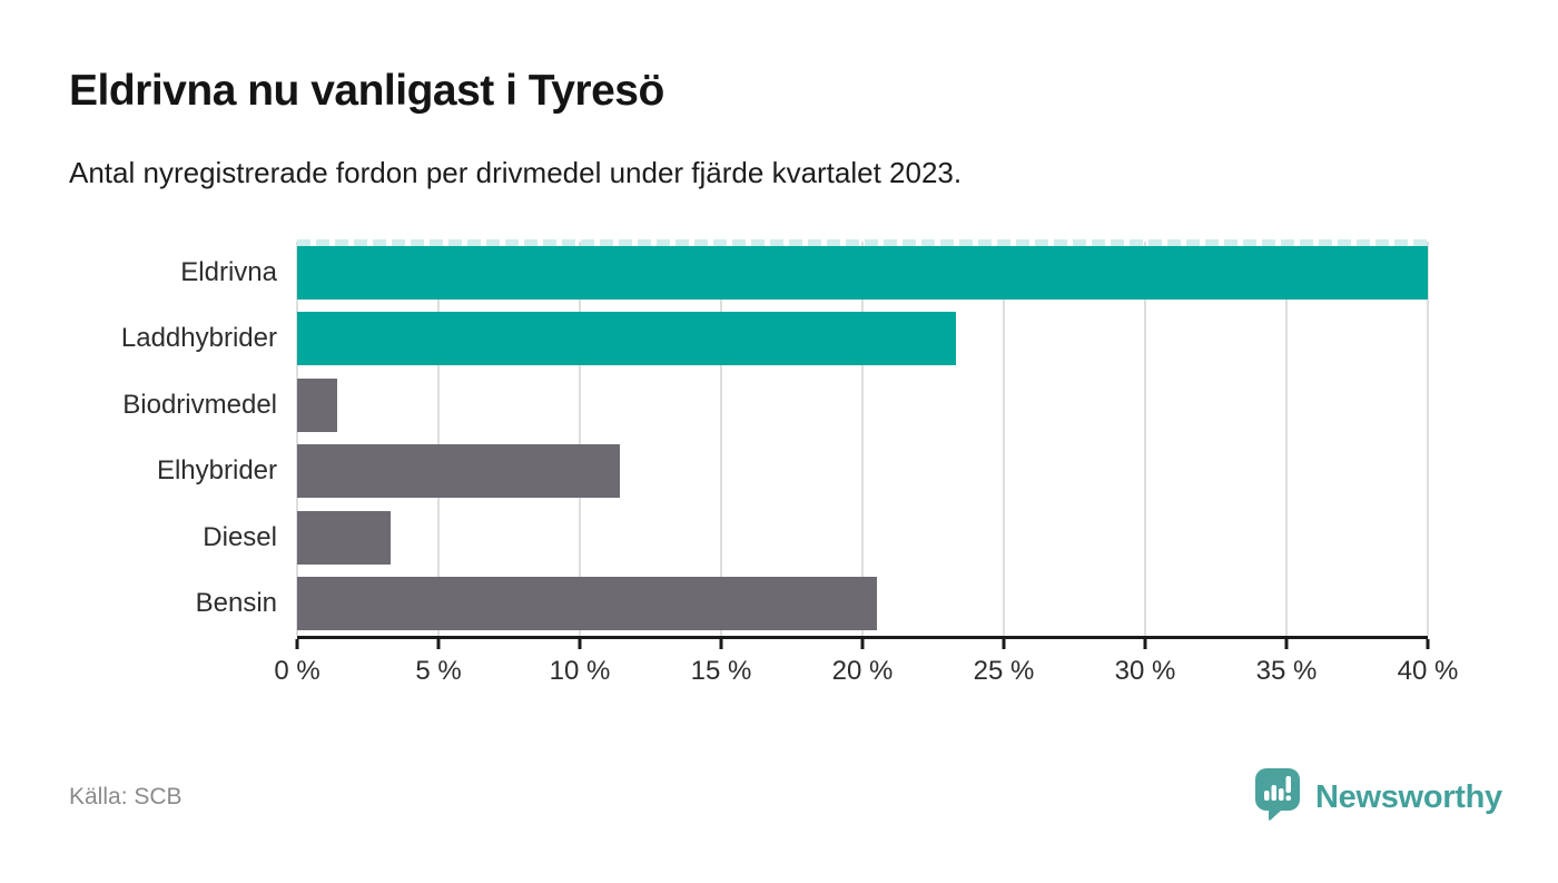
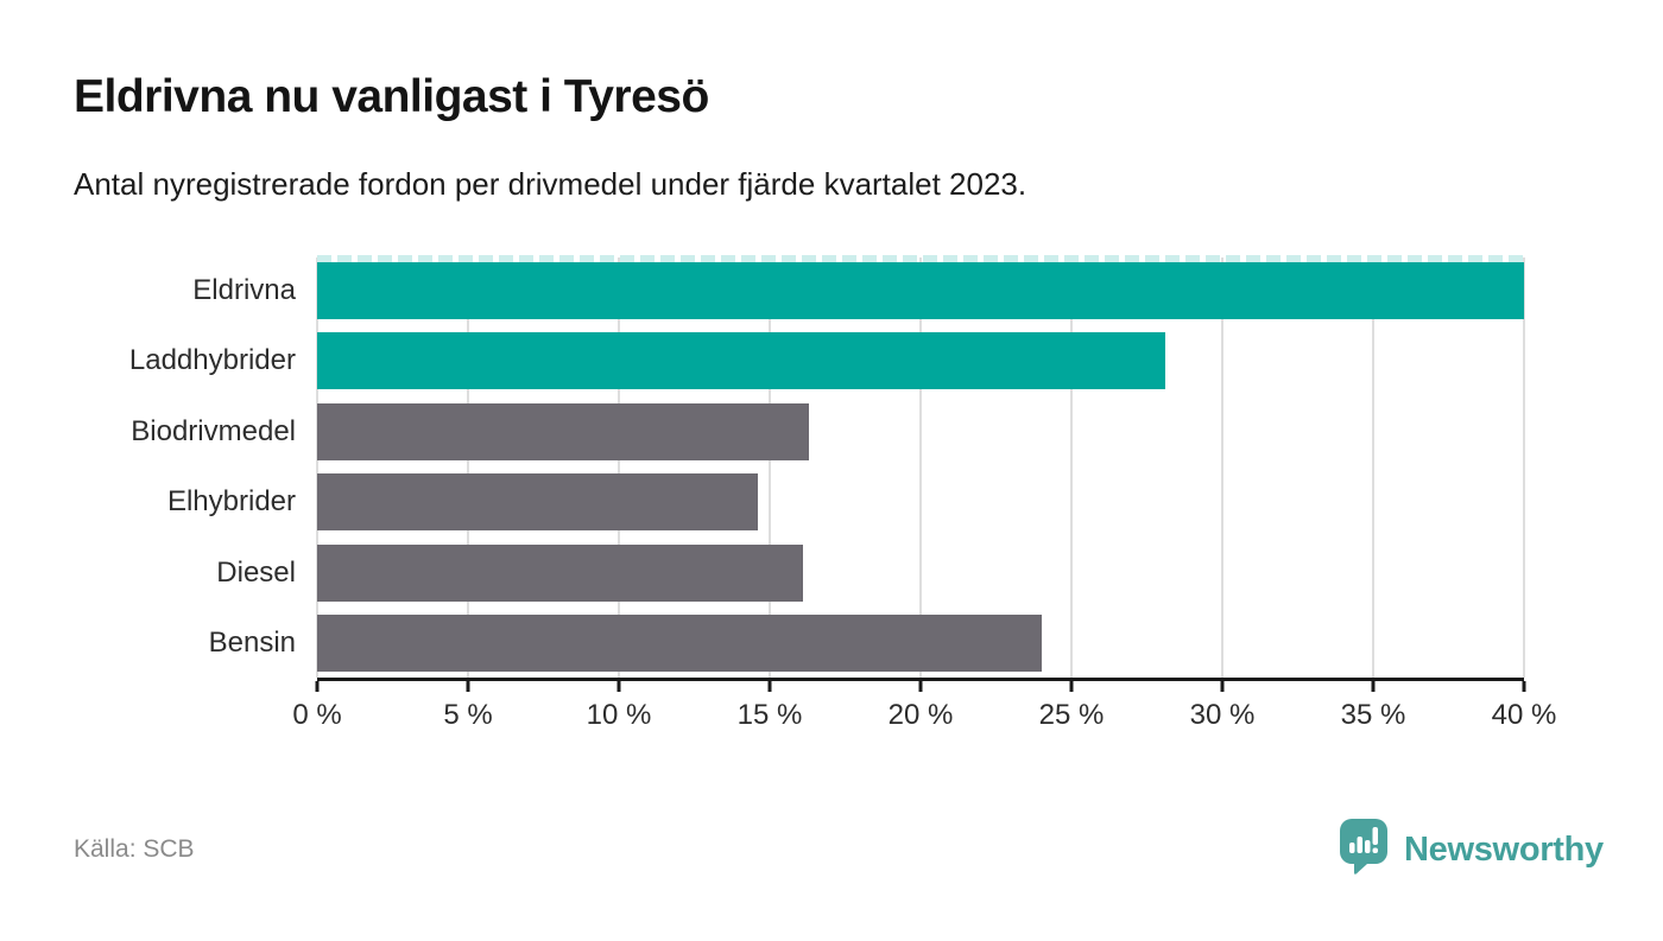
Laddhybrider: 23.3% -> 28.1%
Biodrivmedel: 1.4% -> 16.3%
Elhybrider: 11.4% -> 14.6%
Diesel: 3.3% -> 16.1%
Bensin: 20.5% -> 24.0%
